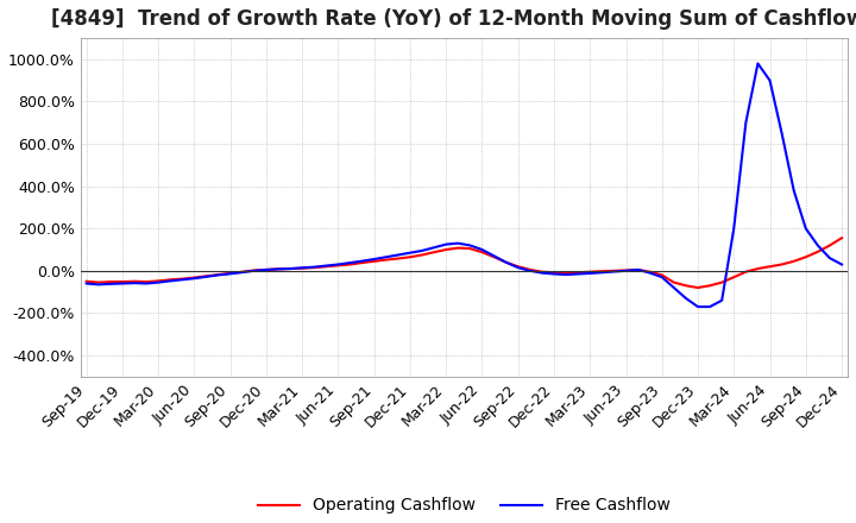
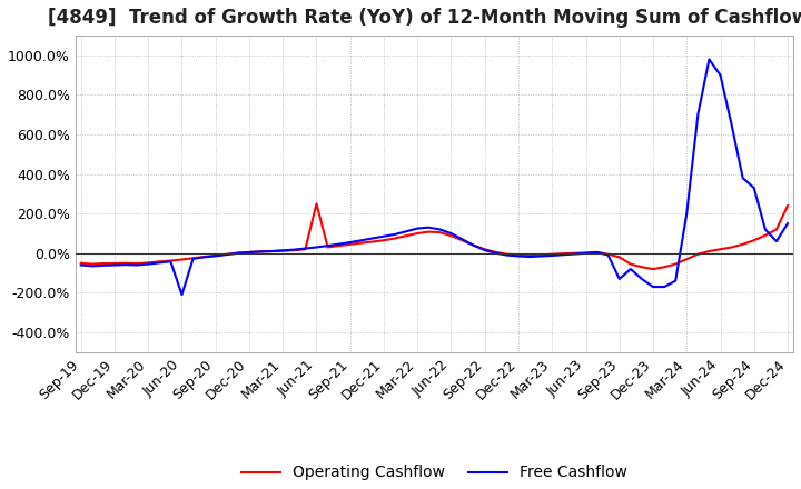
Free Cashflow/Jun-20: -40% -> -210%
Operating Cashflow/Jun-21: 20% -> 250%
Free Cashflow/Sep-23: -30% -> -130%
Free Cashflow/Sep-24: 200% -> 330%
Operating Cashflow/Dec-24: 160% -> 240%
Free Cashflow/Dec-24: 30% -> 150%
